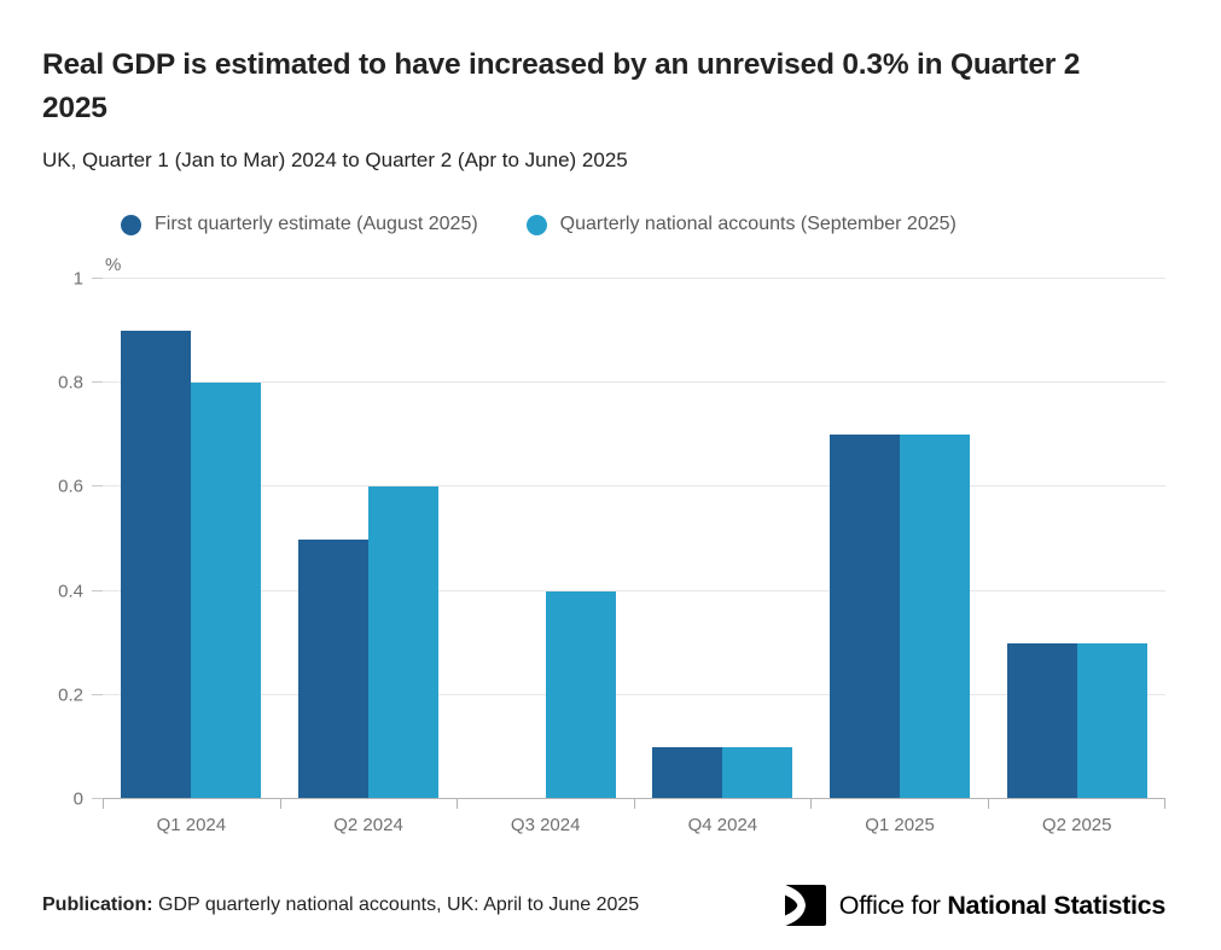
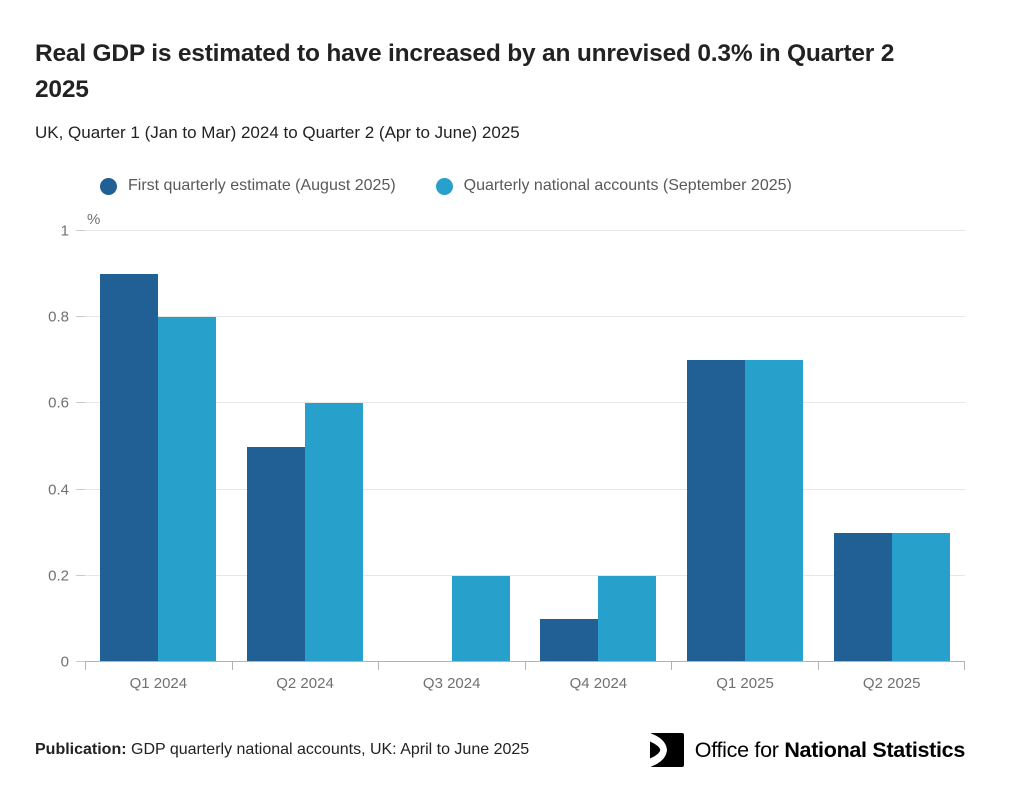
Quarterly national accounts (September 2025)/Q3 2024: 0.4 -> 0.2
Quarterly national accounts (September 2025)/Q4 2024: 0.1 -> 0.2
